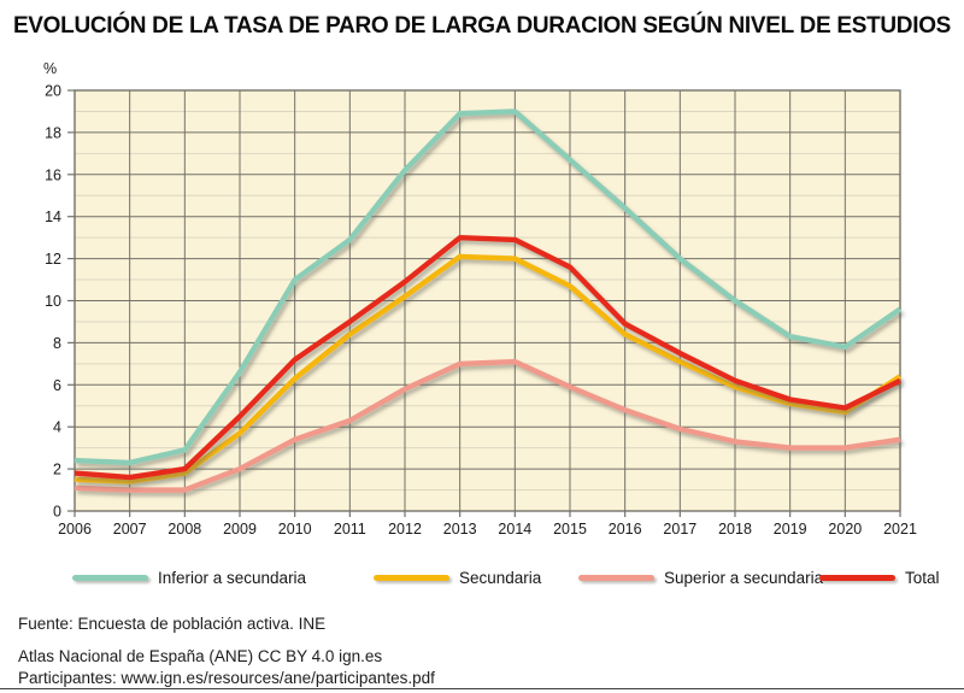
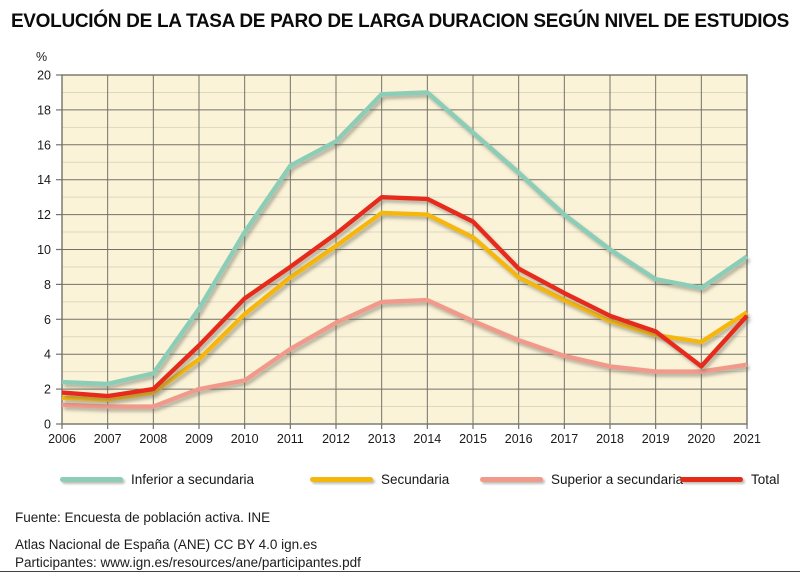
Superior a secundaria/2010: 3.4 -> 2.5
Inferior a secundaria/2011: 12.9 -> 14.8
Total/2020: 4.9 -> 3.3
